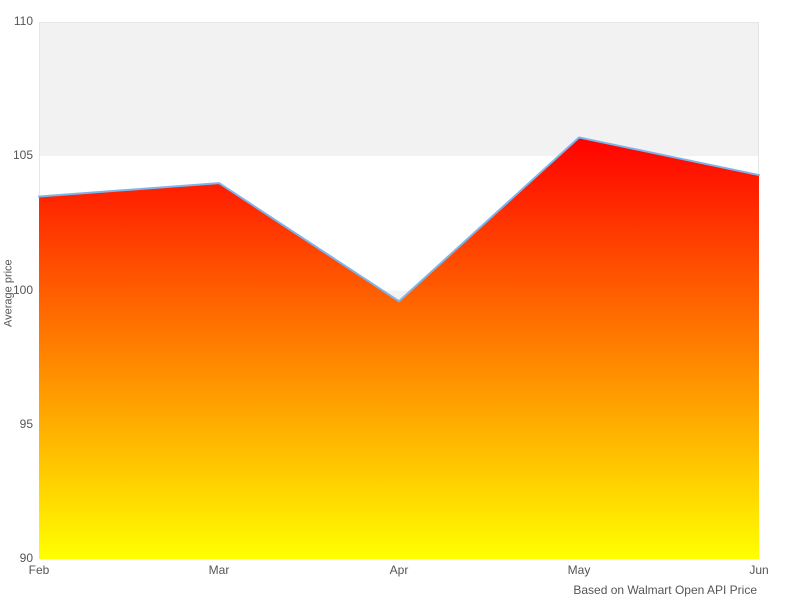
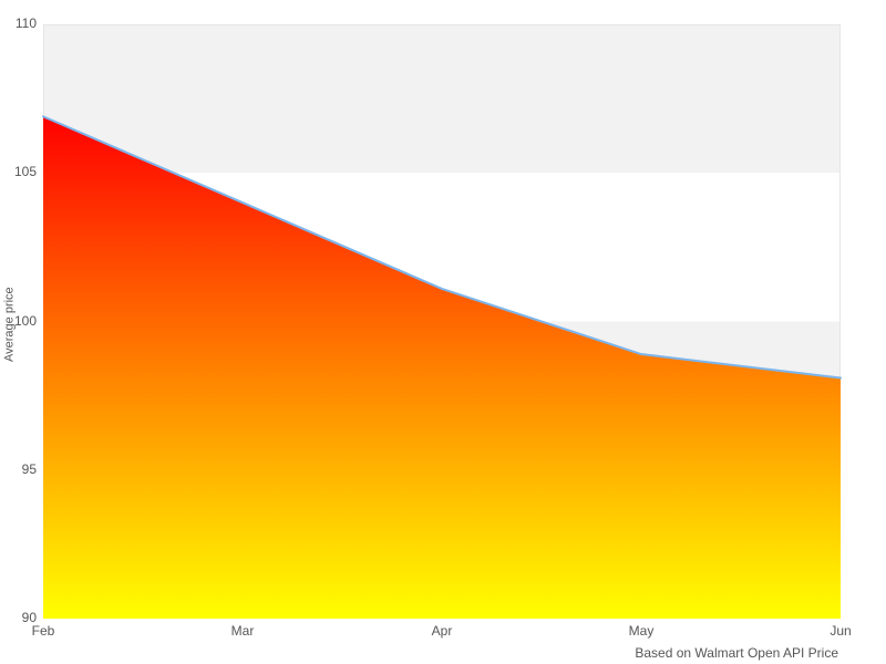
Feb: 103.5 -> 106.9
Apr: 99.6 -> 101.1
May: 105.7 -> 98.9
Jun: 104.3 -> 98.1
